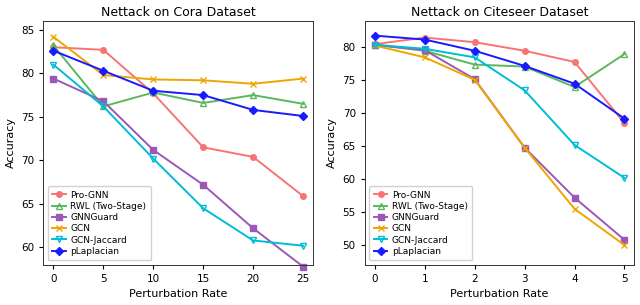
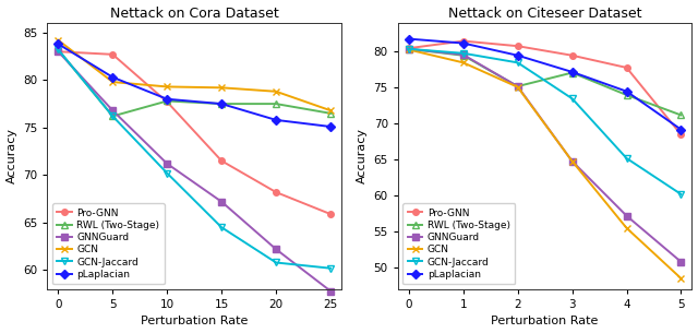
Nettack on Cora Dataset/GNNGuard/0: 79.4 -> 83.0
Nettack on Cora Dataset/GCN-Jaccard/0: 81.0 -> 83.2
Nettack on Cora Dataset/pLaplacian/0: 82.6 -> 83.8
Nettack on Cora Dataset/RWL (Two-Stage)/15: 76.6 -> 77.5
Nettack on Cora Dataset/Pro-GNN/20: 70.4 -> 68.2
Nettack on Cora Dataset/GCN/25: 79.4 -> 76.8
Nettack on Citeseer Dataset/RWL (Two-Stage)/2: 77.4 -> 75.2
Nettack on Citeseer Dataset/RWL (Two-Stage)/5: 79.0 -> 71.2
Nettack on Citeseer Dataset/GCN/5: 50.0 -> 48.5
